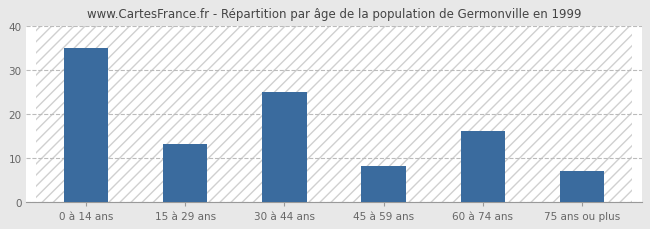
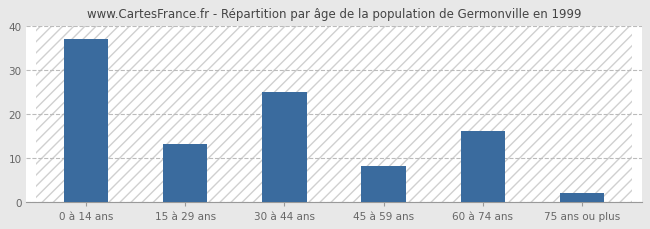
0 à 14 ans: 35 -> 37
75 ans ou plus: 7 -> 2
